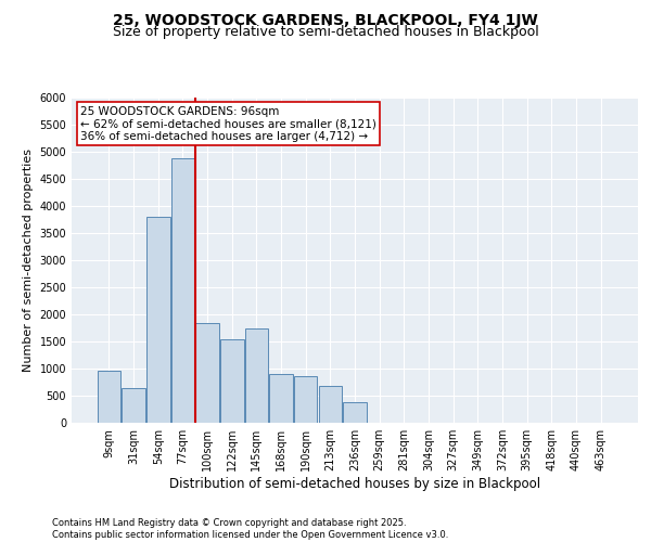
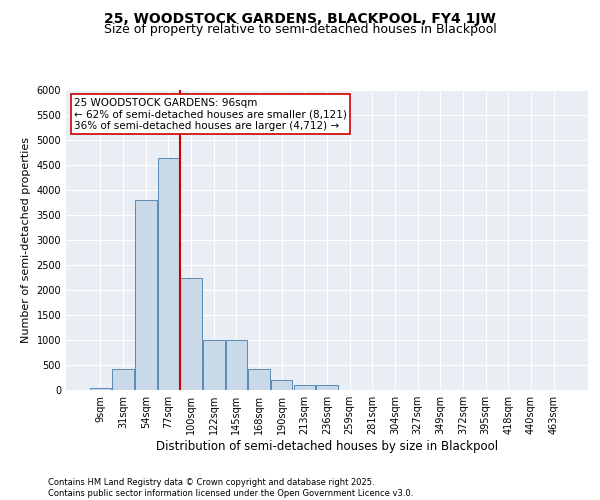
9sqm: 960 -> 50
31sqm: 640 -> 430
77sqm: 4880 -> 4650
100sqm: 1840 -> 2250
122sqm: 1540 -> 1000
145sqm: 1740 -> 1000
168sqm: 900 -> 430
190sqm: 860 -> 200
213sqm: 680 -> 100
236sqm: 380 -> 100
